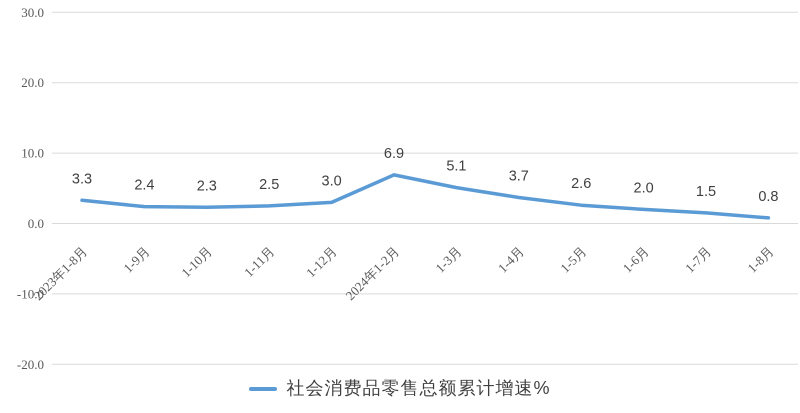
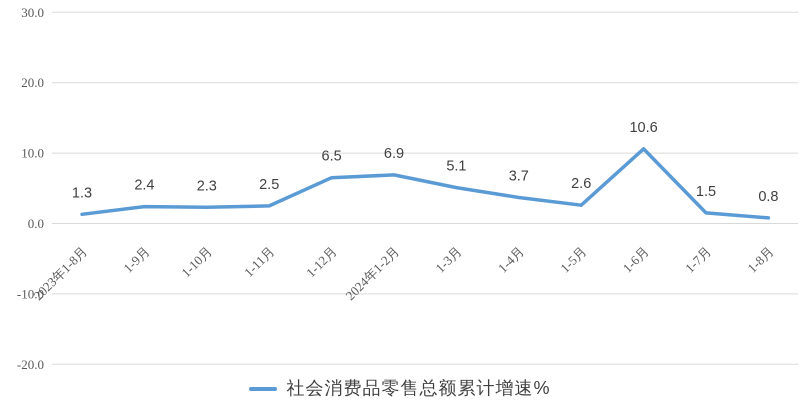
2023年1-8月: 3.3 -> 1.3
1-12月: 3.0 -> 6.5
1-6月: 2.0 -> 10.6
